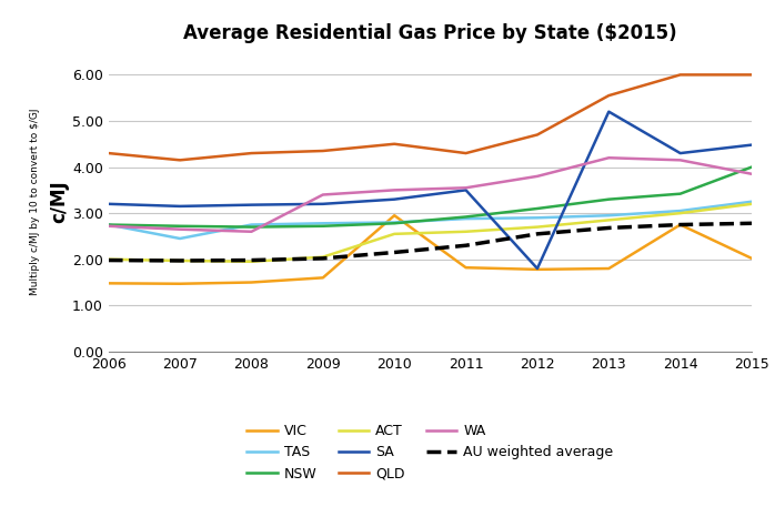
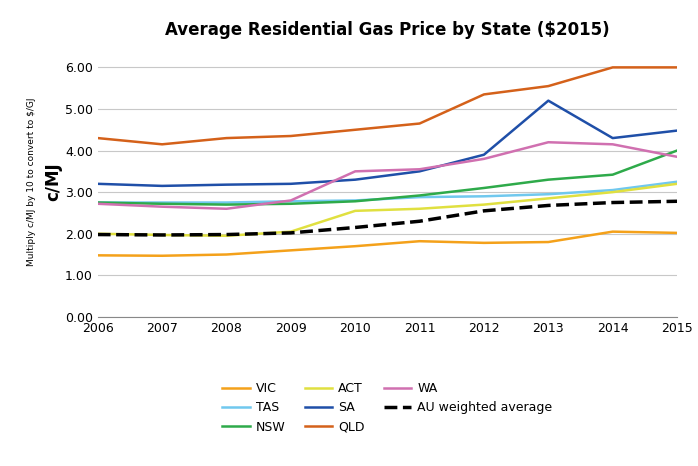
TAS/2007: 2.45 -> 2.75
WA/2009: 3.40 -> 2.80
VIC/2010: 2.95 -> 1.70
QLD/2011: 4.30 -> 4.65
SA/2012: 1.80 -> 3.90
QLD/2012: 4.70 -> 5.35
VIC/2014: 2.75 -> 2.05
